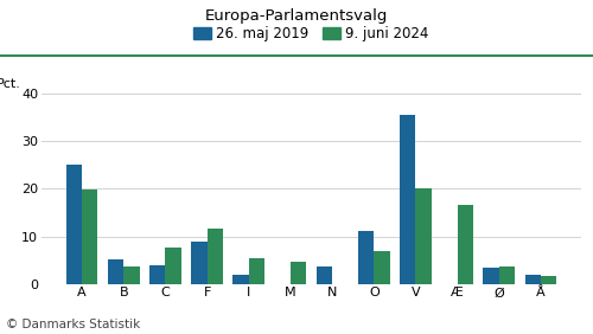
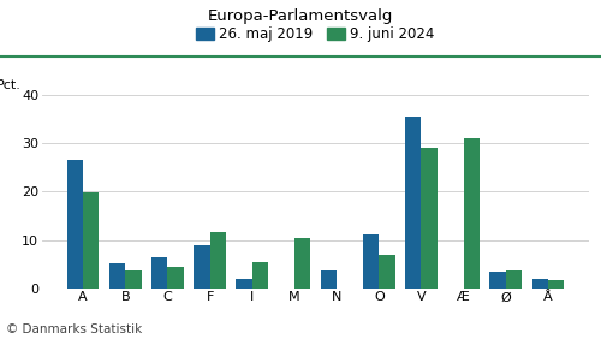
26. maj 2019/A: 25.0 -> 26.5
26. maj 2019/C: 4.0 -> 6.5
9. juni 2024/C: 7.7 -> 4.5
9. juni 2024/M: 4.7 -> 10.5
9. juni 2024/V: 20.0 -> 29.0
9. juni 2024/Æ: 16.5 -> 31.0
